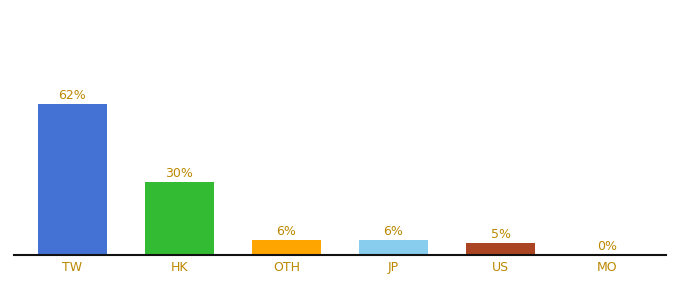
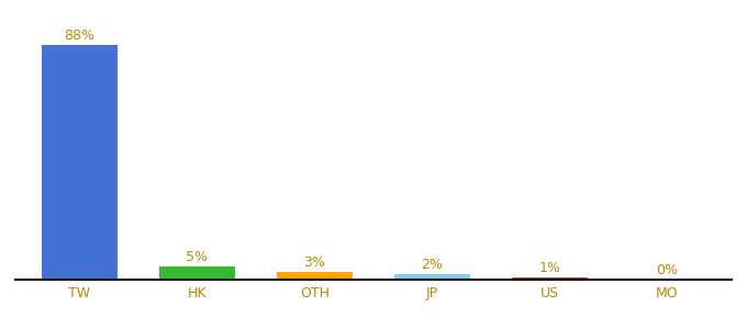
TW: 62% -> 88%
HK: 30% -> 5%
OTH: 6% -> 3%
JP: 6% -> 2%
US: 5% -> 1%
